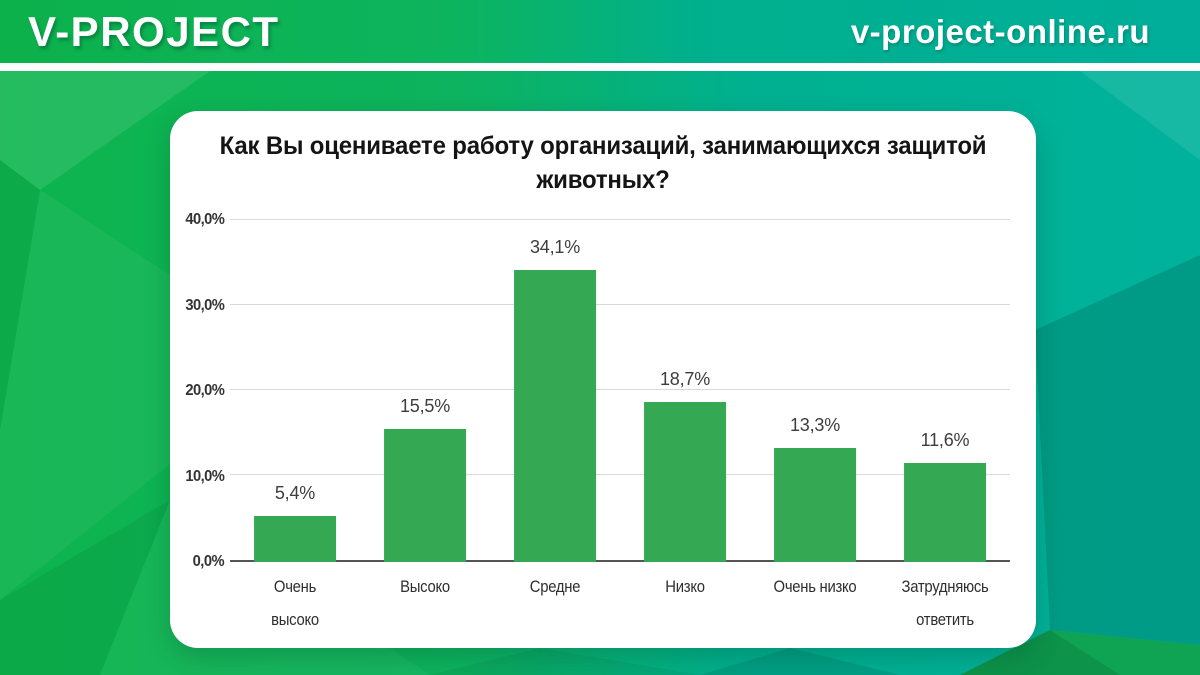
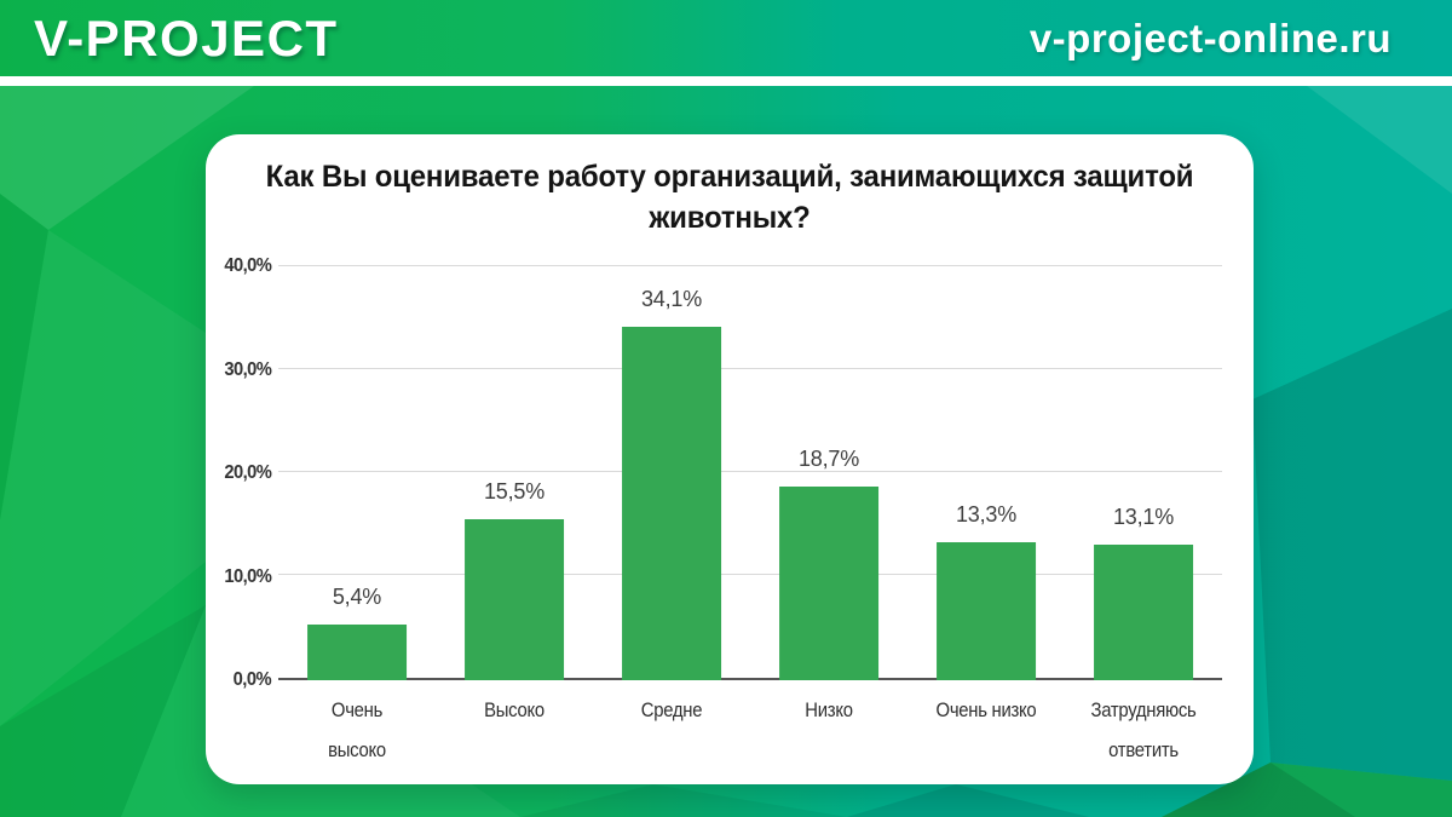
Затрудняюсь ответить: 11,6% -> 13,1%
